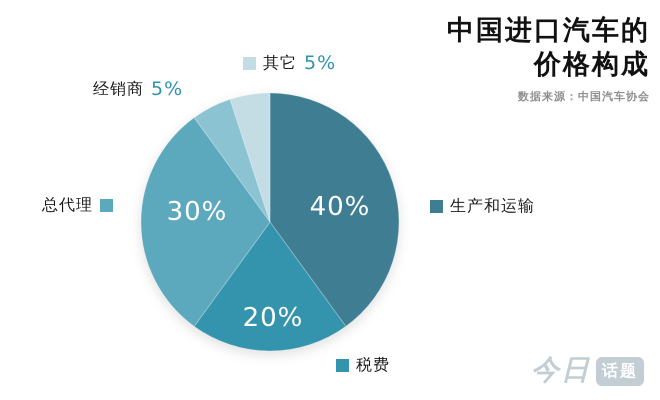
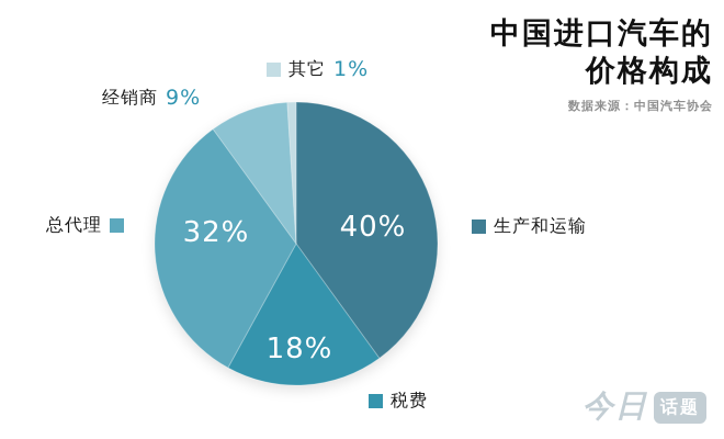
税费: 20% -> 18%
总代理: 30% -> 32%
经销商: 5% -> 9%
其它: 5% -> 1%
